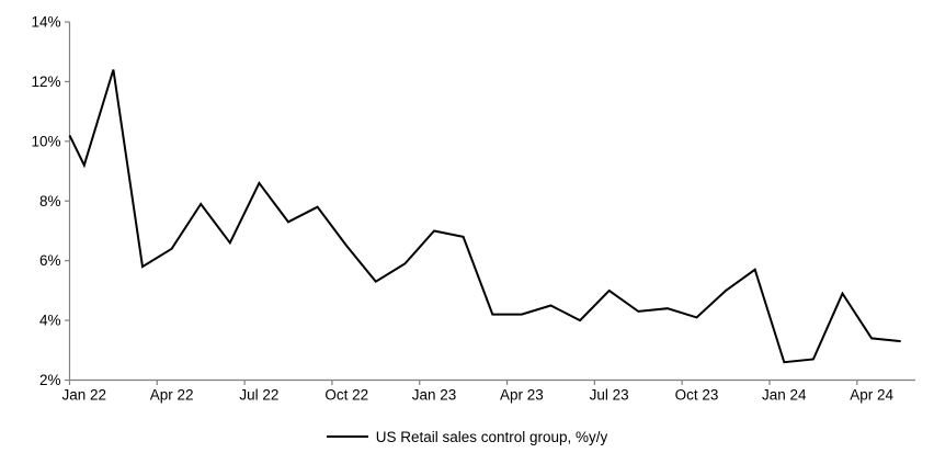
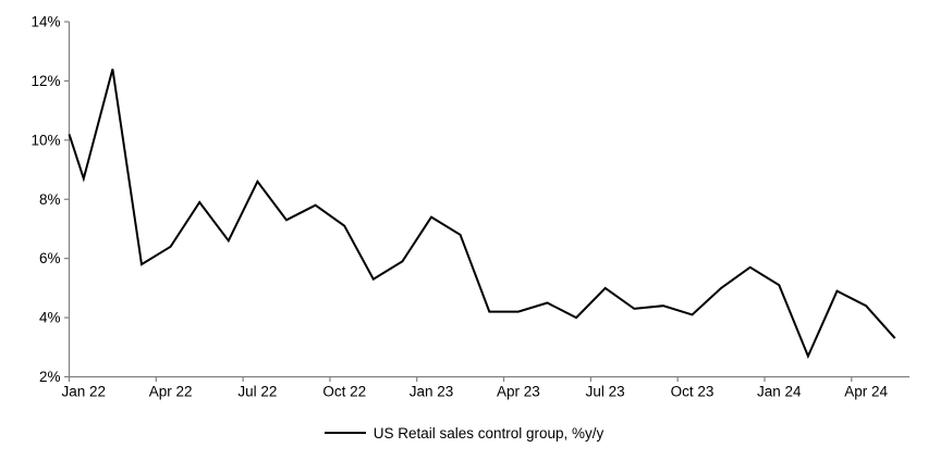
Jan 22: 9.2% -> 8.7%
Oct 22: 6.5% -> 7.1%
Jan 23: 7.0% -> 7.4%
Jan 24: 2.6% -> 5.1%
Apr 24: 3.4% -> 4.4%
